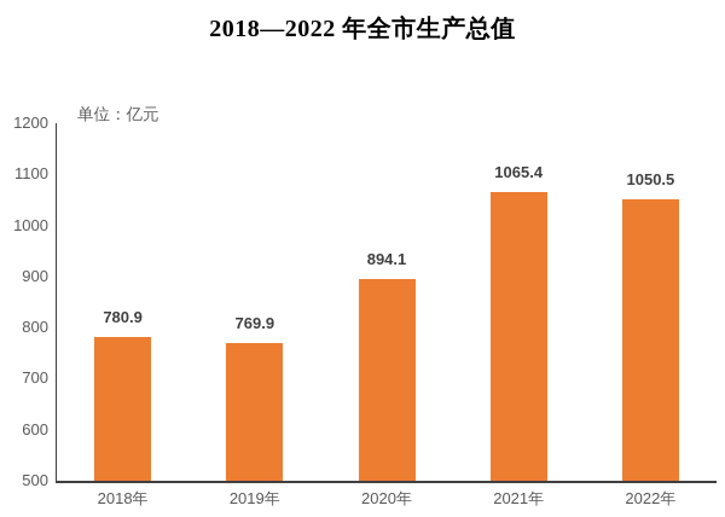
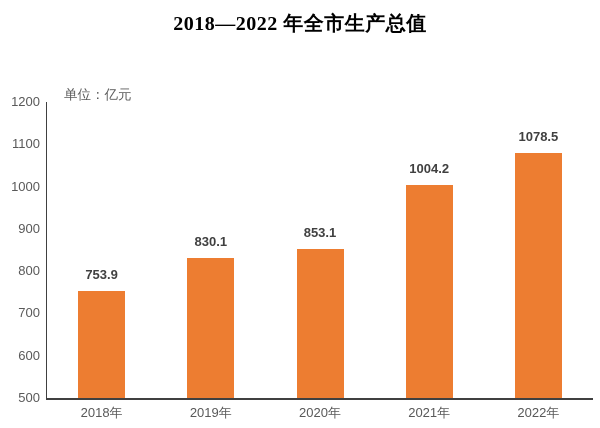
2018年: 780.9 -> 753.9
2019年: 769.9 -> 830.1
2020年: 894.1 -> 853.1
2021年: 1065.4 -> 1004.2
2022年: 1050.5 -> 1078.5
